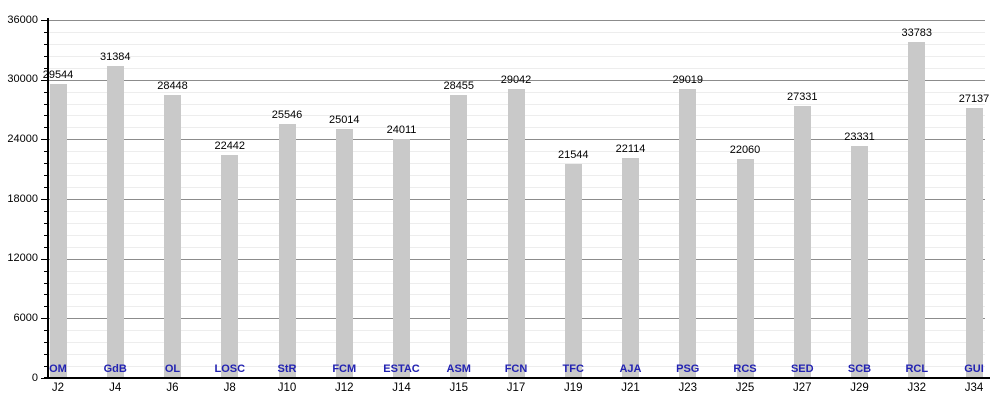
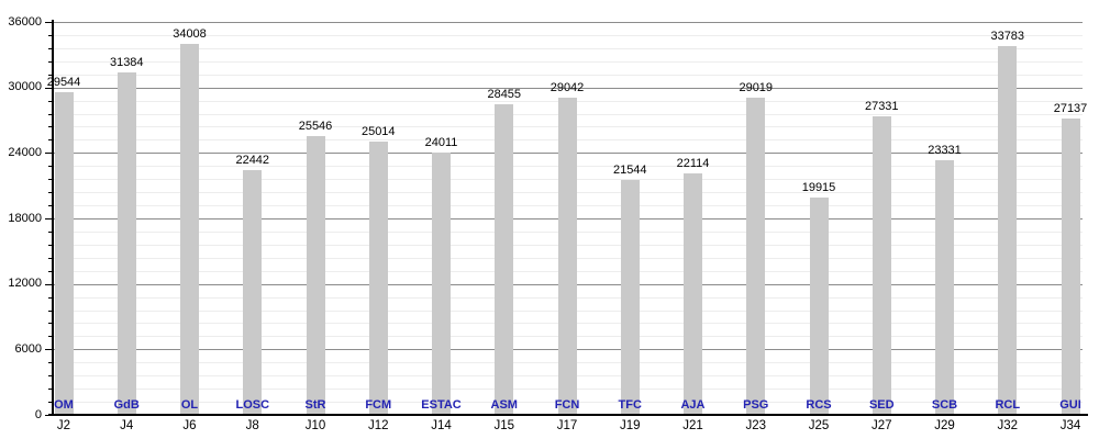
J6: 28448 -> 34008
J25: 22060 -> 19915
